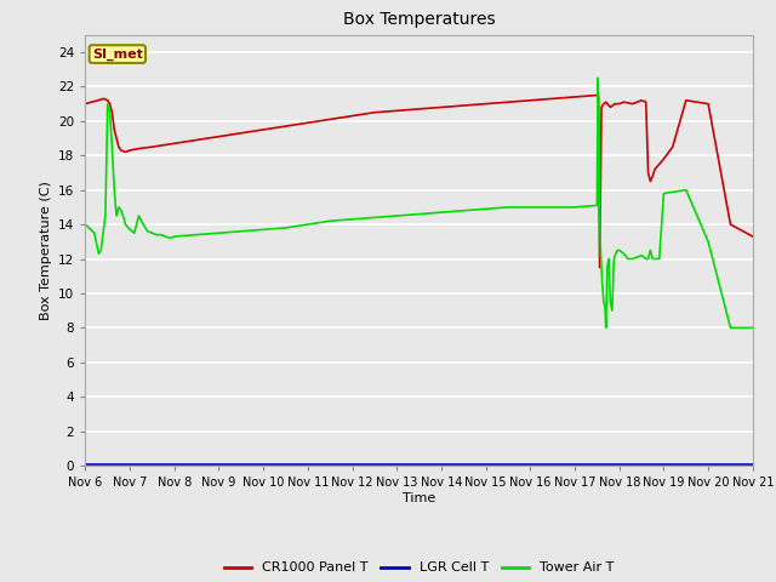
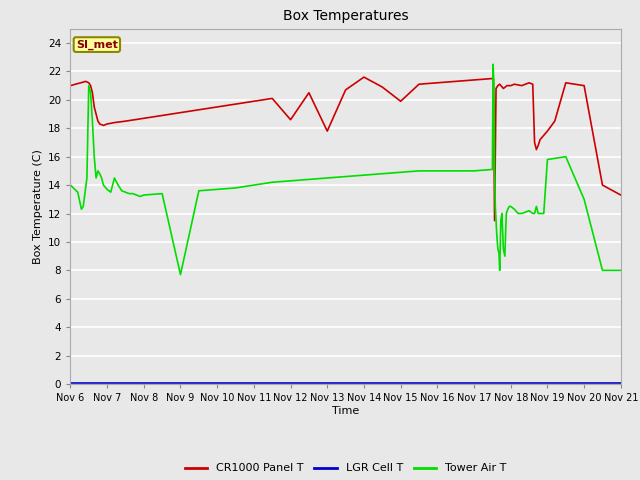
Tower Air T/Nov 9: 13.5 -> 7.7
CR1000 Panel T/Nov 12: 20.3 -> 18.6
CR1000 Panel T/Nov 13: 20.6 -> 17.8
CR1000 Panel T/Nov 14: 20.8 -> 21.6
CR1000 Panel T/Nov 15: 21.0 -> 19.9
